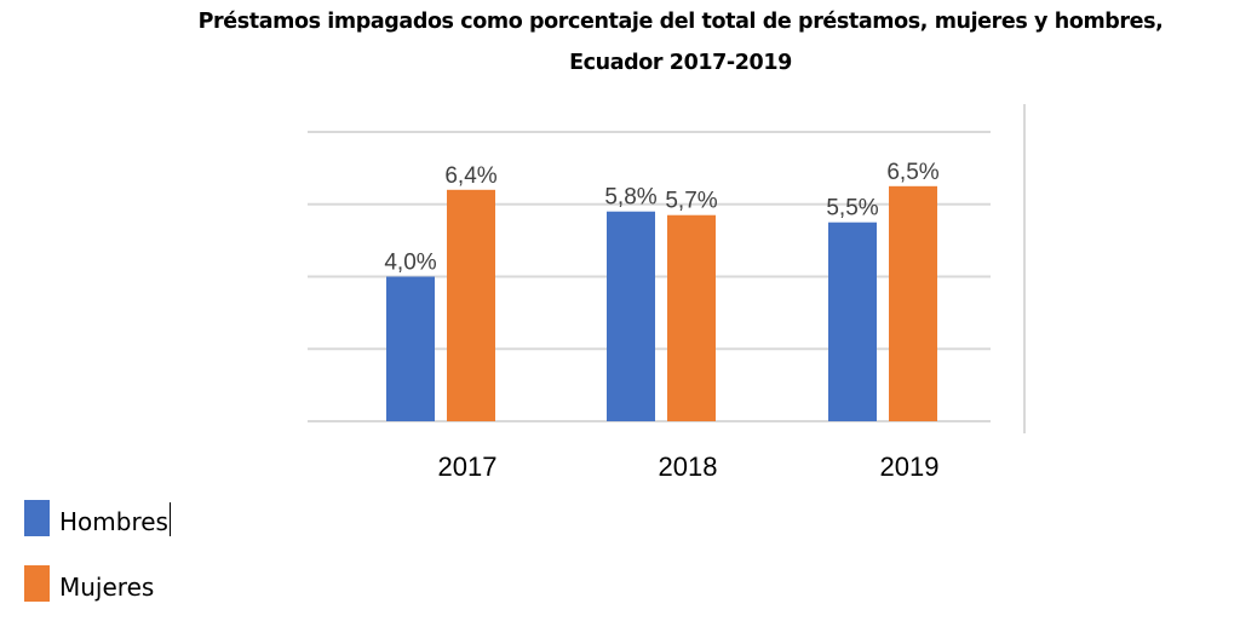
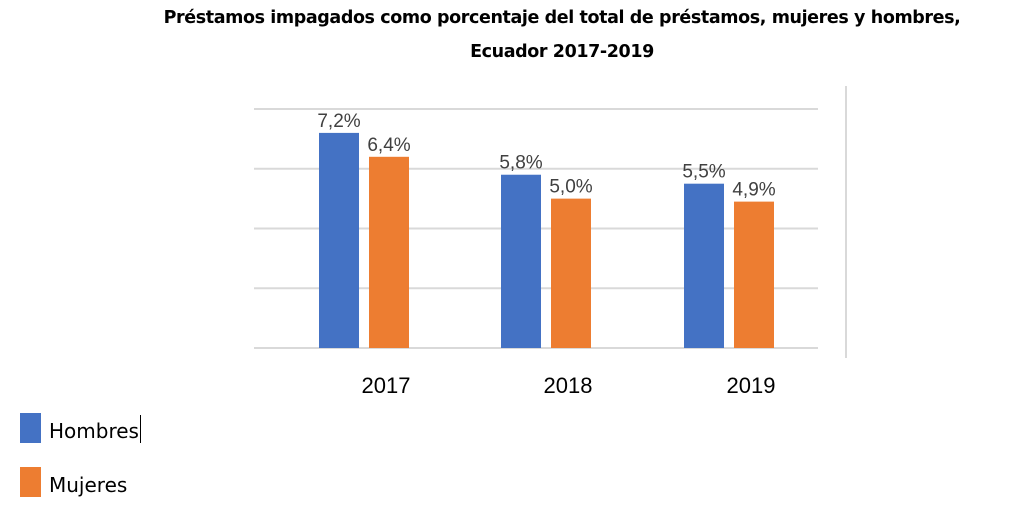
Hombres/2017: 4,0% -> 7,2%
Mujeres/2018: 5,7% -> 5,0%
Mujeres/2019: 6,5% -> 4,9%
